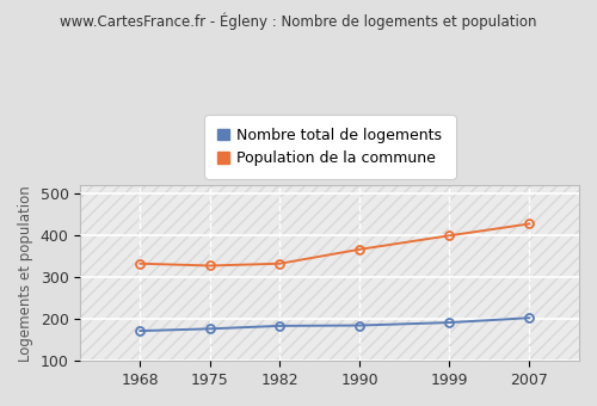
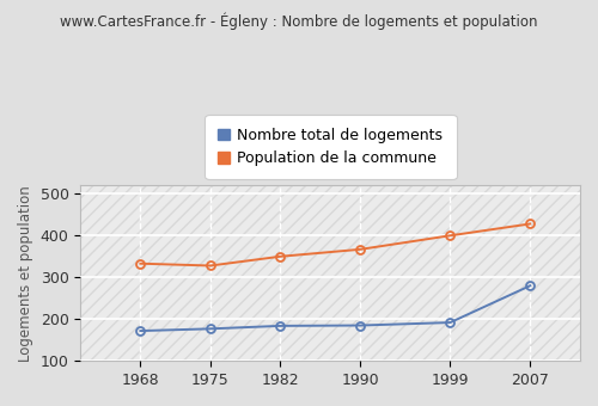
Population de la commune/1982: 333 -> 350
Nombre total de logements/2007: 203 -> 280
